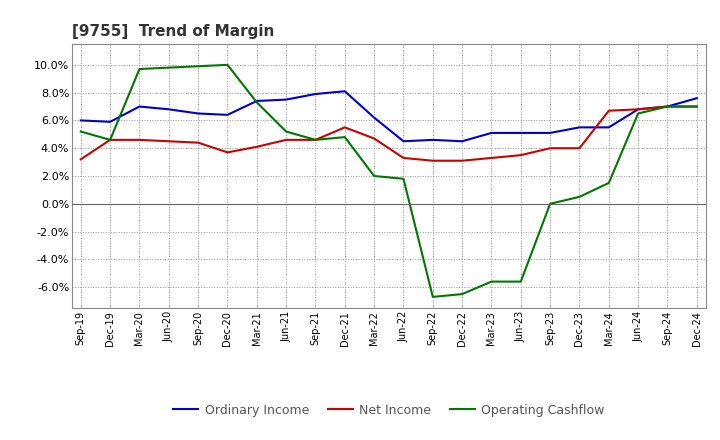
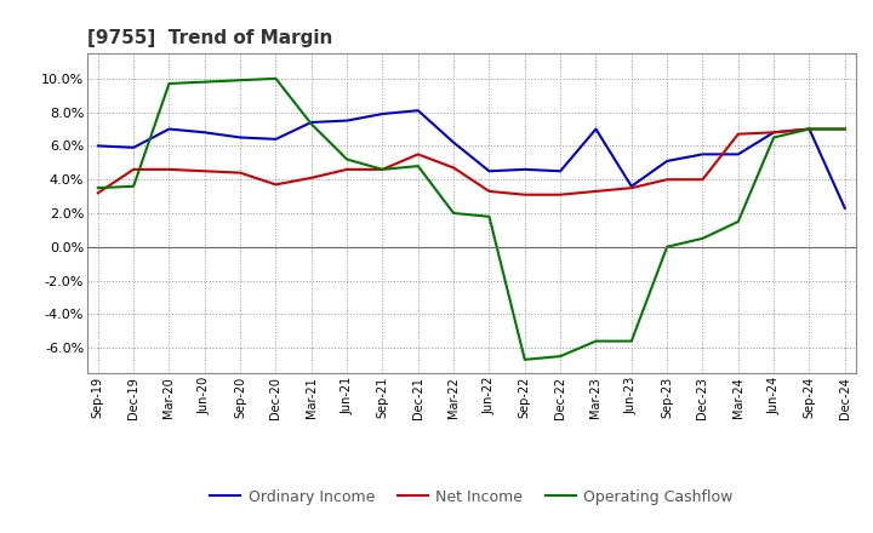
Operating Cashflow/Sep-19: 5.2% -> 3.5%
Operating Cashflow/Dec-19: 4.6% -> 3.6%
Ordinary Income/Mar-23: 5.1% -> 7.0%
Ordinary Income/Jun-23: 5.1% -> 3.6%
Ordinary Income/Dec-24: 7.6% -> 2.3%
